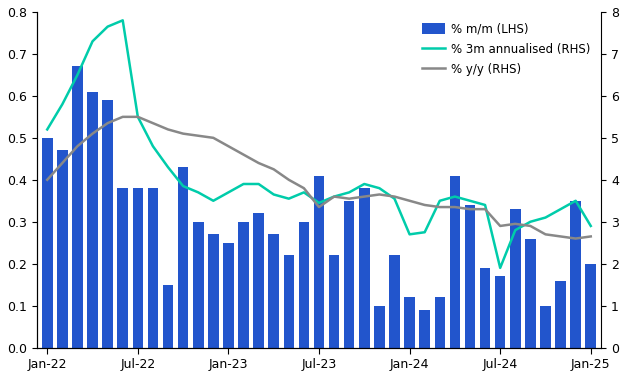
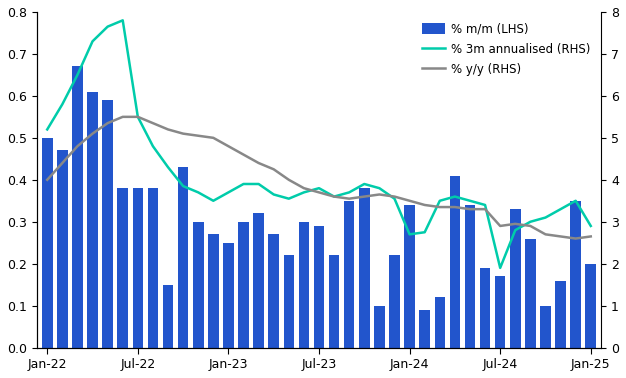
% m/m (LHS)/Jul-23: 0.41 -> 0.29
% 3m annualised (RHS)/Jul-23: 3.45 -> 3.80
% y/y (RHS)/Jul-23: 3.35 -> 3.70
% m/m (LHS)/Jan-24: 0.12 -> 0.34
